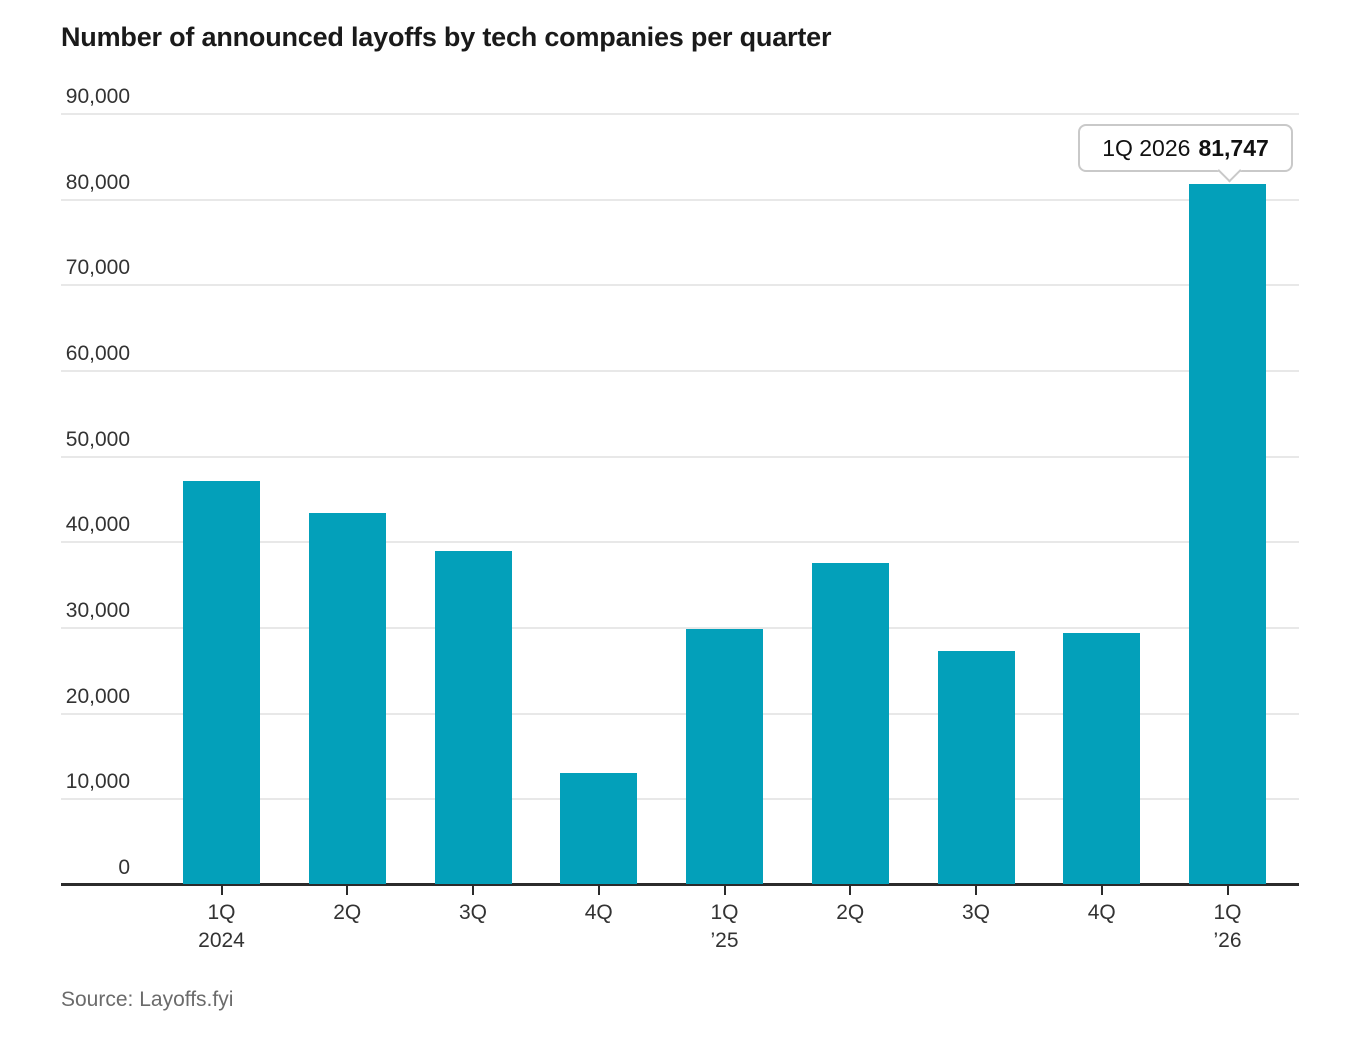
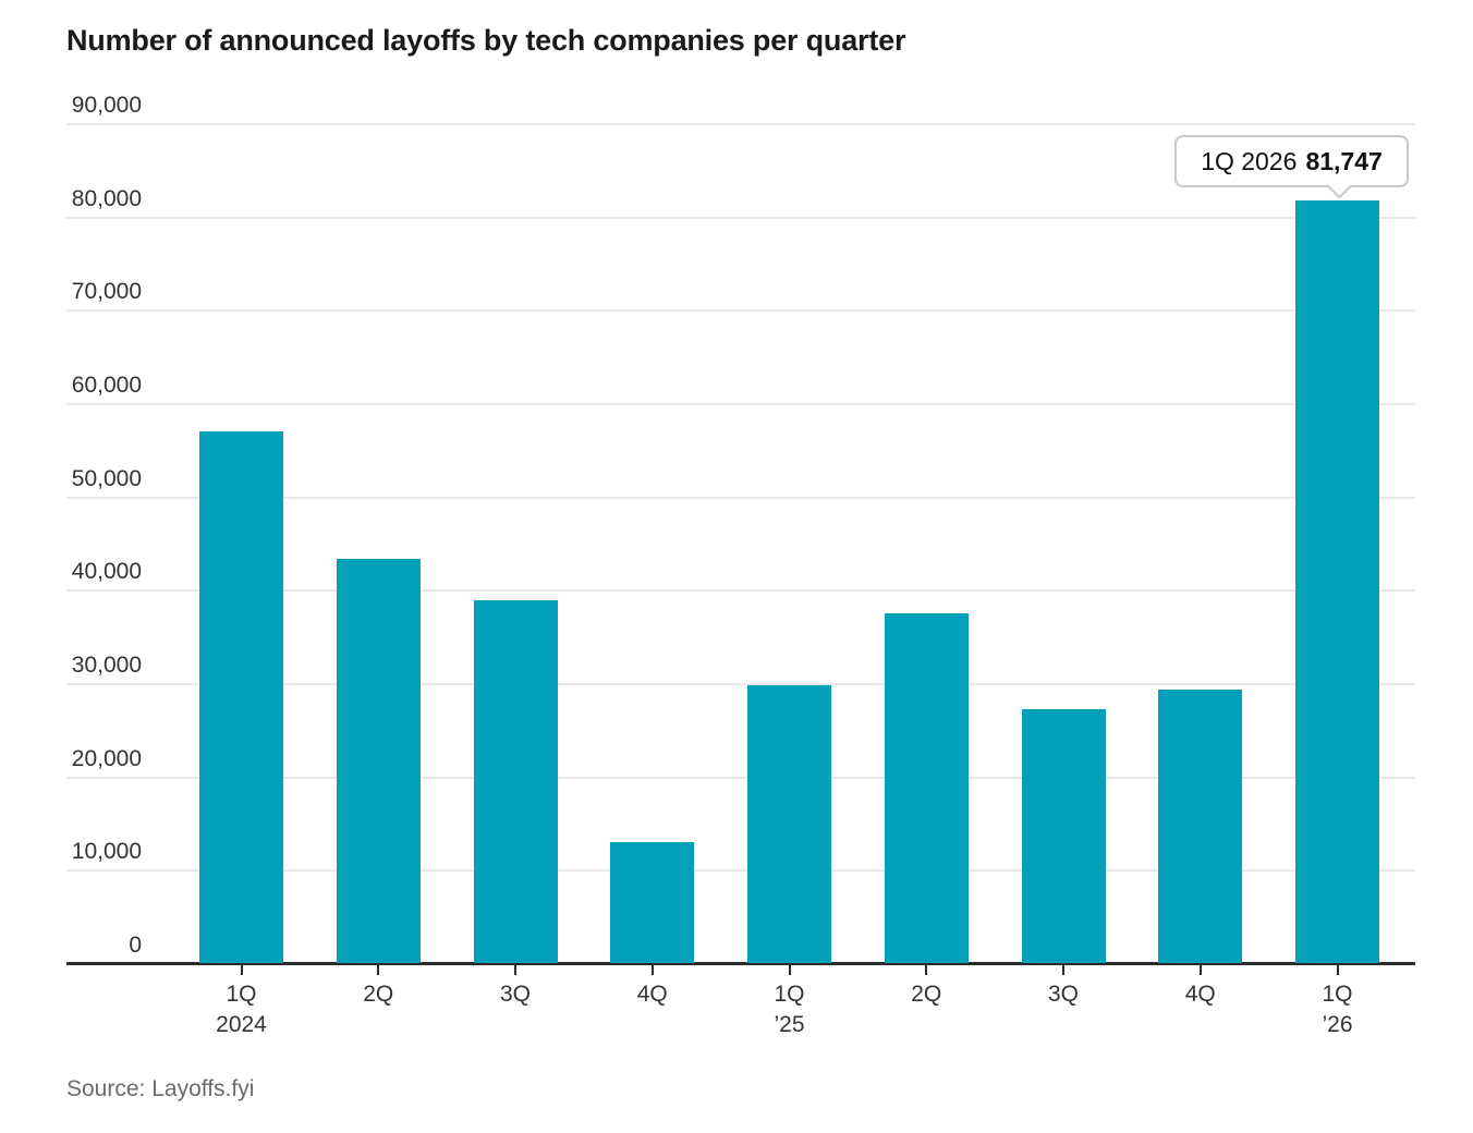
1Q 2024: 47000 -> 57000
